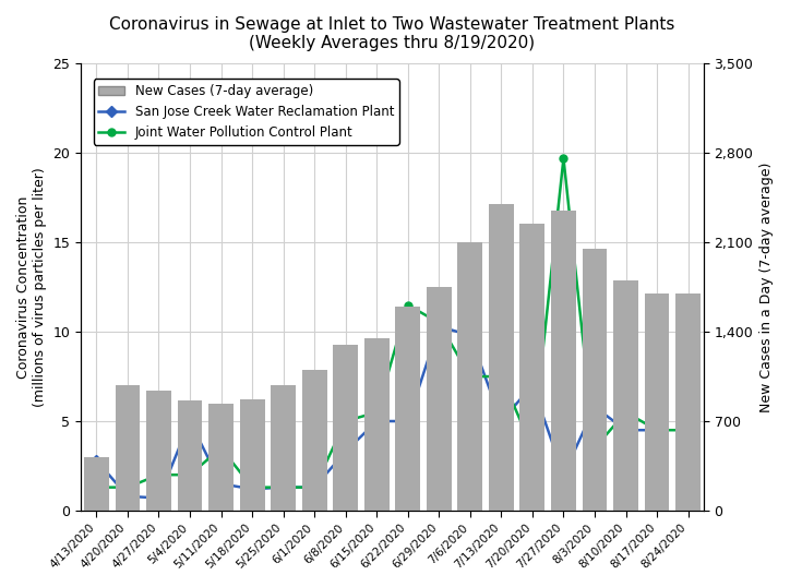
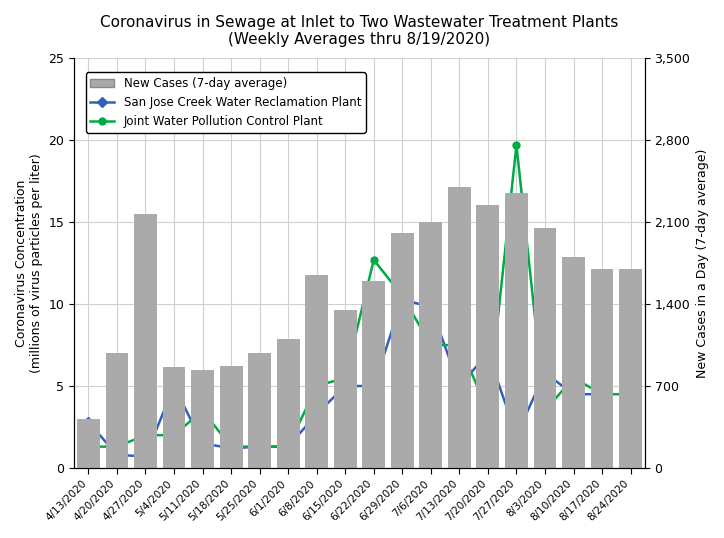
New Cases (7-day average)/4/27/2020: 940 -> 2,170
New Cases (7-day average)/6/8/2020: 1,300 -> 1,650
Joint Water Pollution Control Plant/6/22/2020: 11.5 -> 12.7
New Cases (7-day average)/6/29/2020: 1,750 -> 2,010
